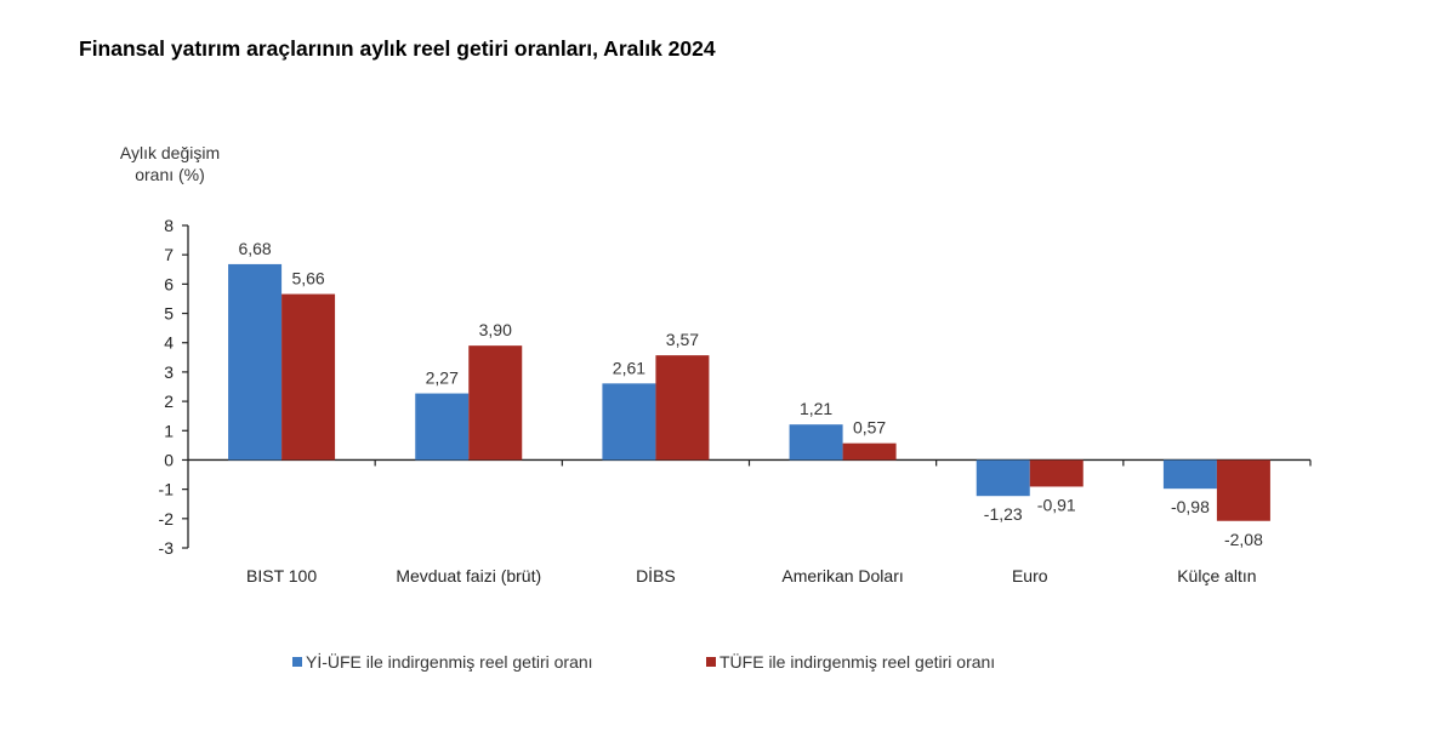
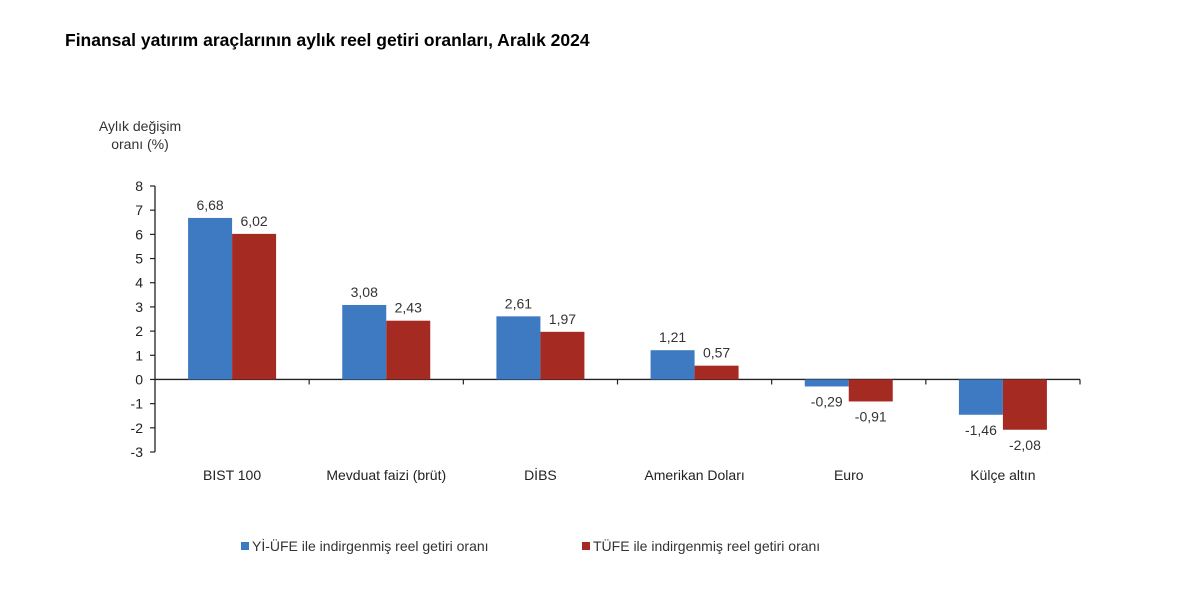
TÜFE ile indirgenmiş reel getiri oranı/BIST 100: 5,66 -> 6,02
Yİ-ÜFE ile indirgenmiş reel getiri oranı/Mevduat faizi (brüt): 2,27 -> 3,08
TÜFE ile indirgenmiş reel getiri oranı/Mevduat faizi (brüt): 3,90 -> 2,43
TÜFE ile indirgenmiş reel getiri oranı/DİBS: 3,57 -> 1,97
Yİ-ÜFE ile indirgenmiş reel getiri oranı/Euro: -1,23 -> -0,29
Yİ-ÜFE ile indirgenmiş reel getiri oranı/Külçe altın: -0,98 -> -1,46
